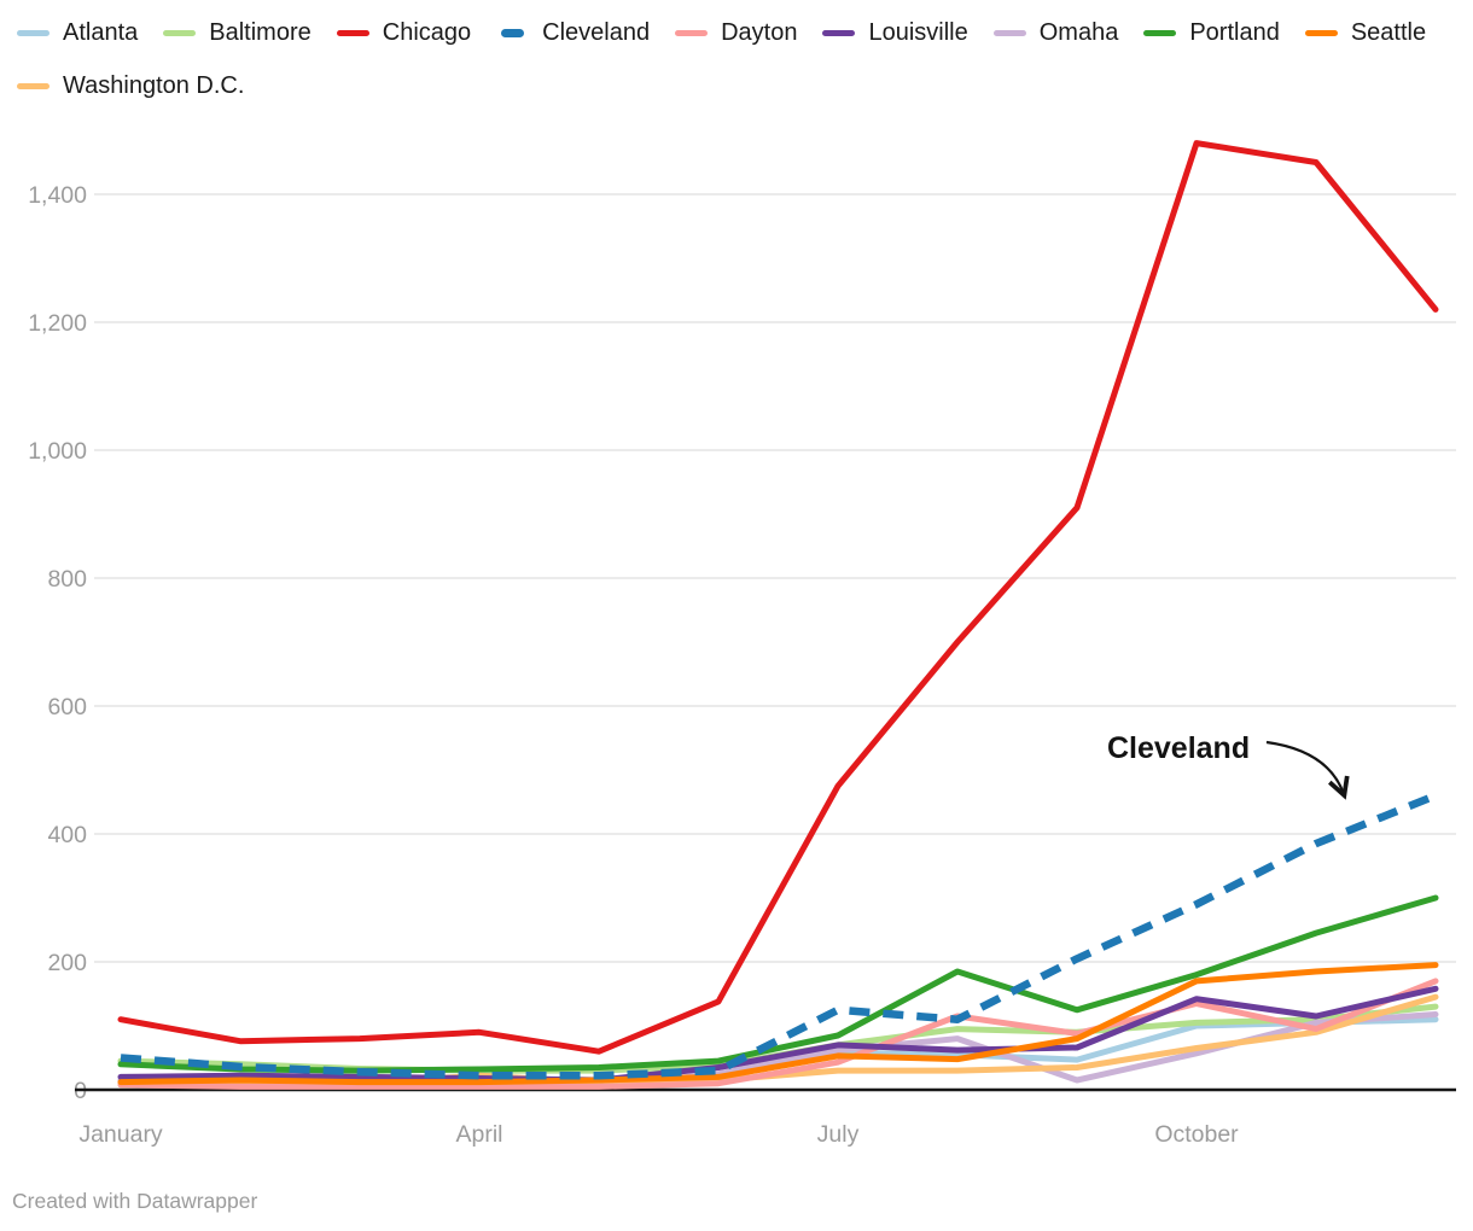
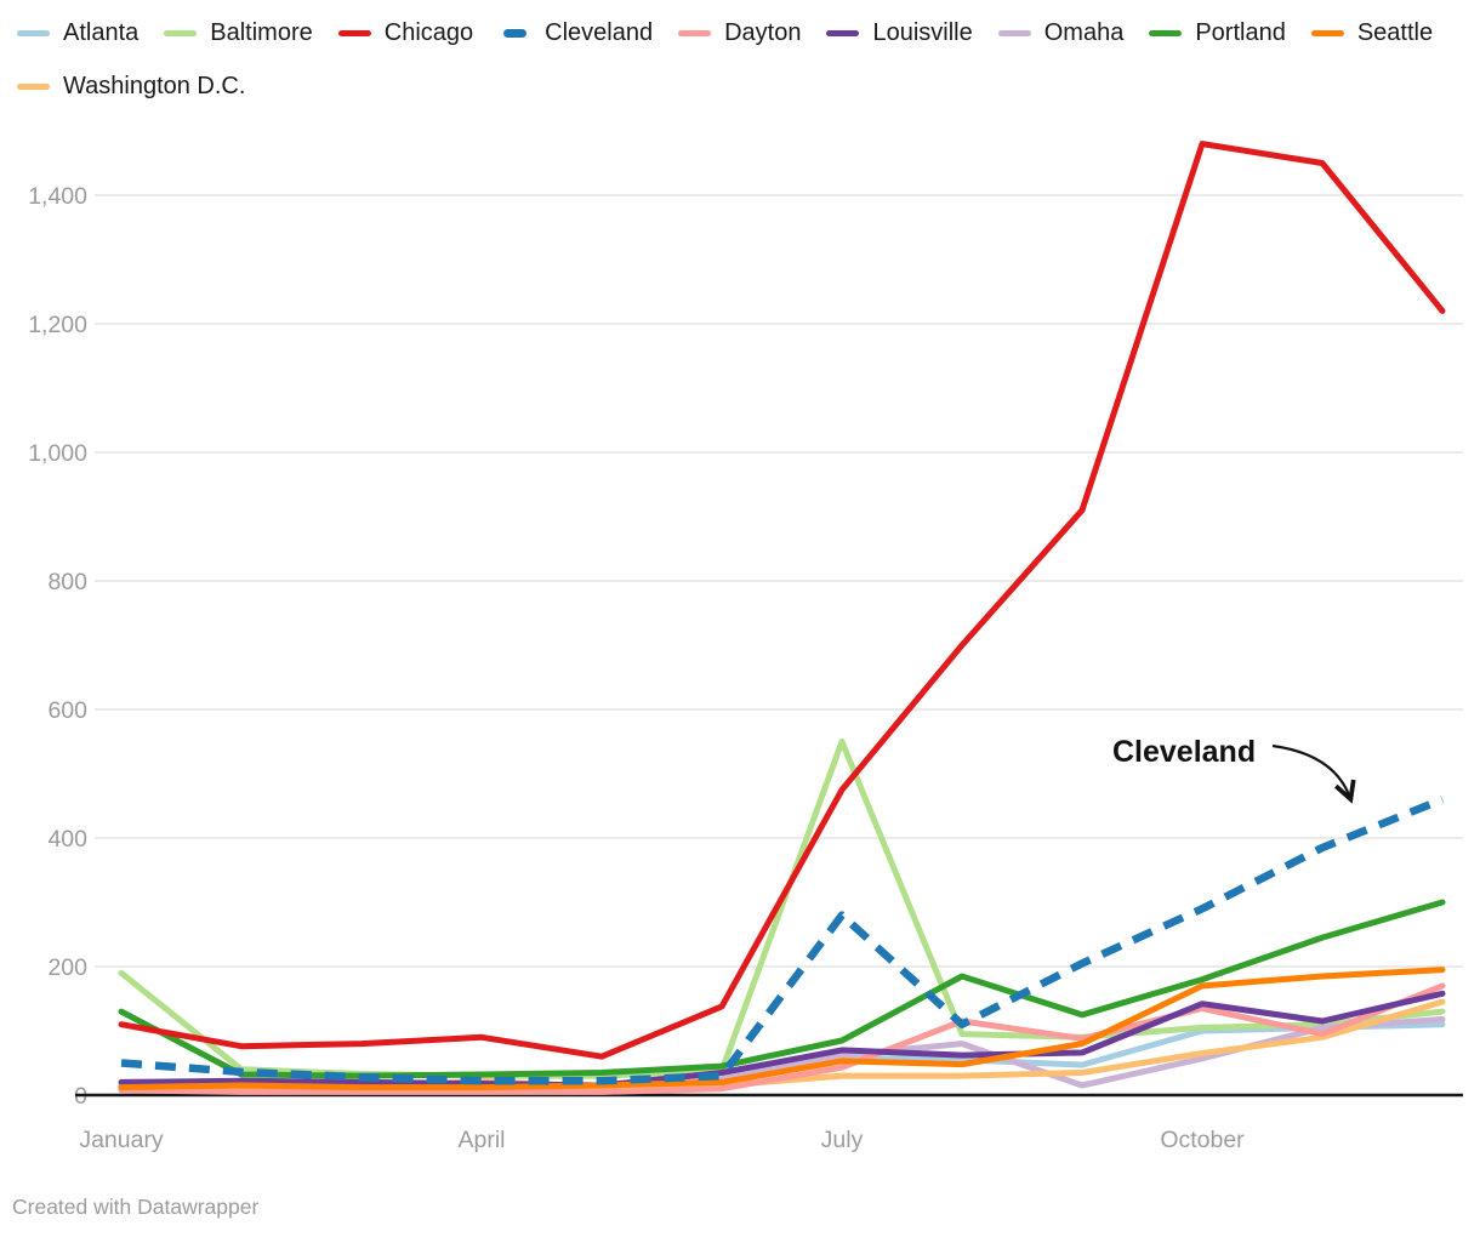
Baltimore/January: 40 -> 190
Portland/January: 40 -> 130
Baltimore/July: 70 -> 550
Cleveland/July: 120 -> 280
